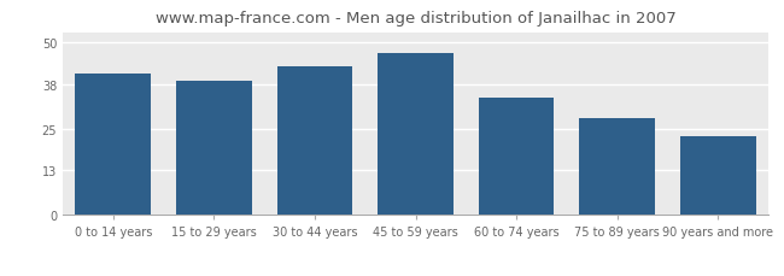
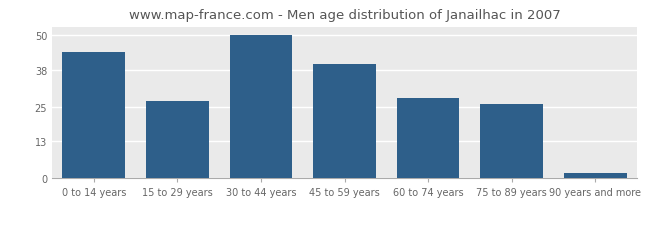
0 to 14 years: 41 -> 44
15 to 29 years: 39 -> 27
30 to 44 years: 43 -> 50
45 to 59 years: 47 -> 40
60 to 74 years: 34 -> 28
75 to 89 years: 28 -> 26
90 years and more: 23 -> 2
